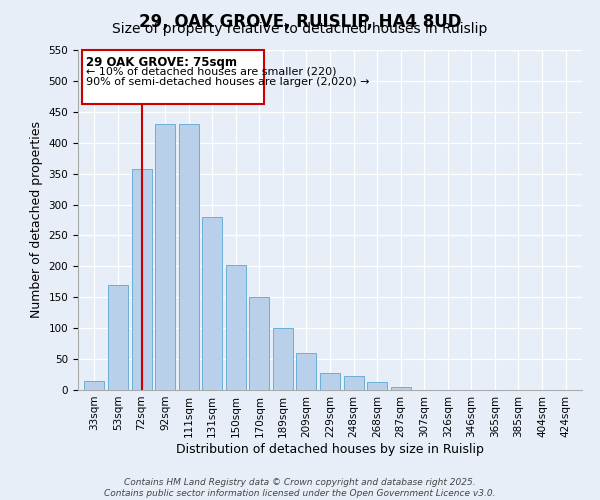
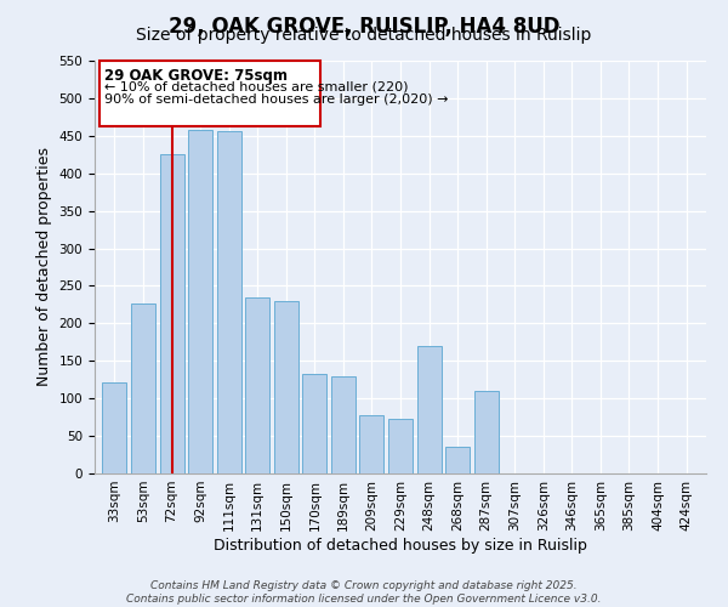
33sqm: 15 -> 122
53sqm: 170 -> 226
72sqm: 357 -> 426
92sqm: 430 -> 458
111sqm: 430 -> 456
131sqm: 280 -> 234
150sqm: 202 -> 230
170sqm: 150 -> 132
189sqm: 100 -> 130
209sqm: 60 -> 78
229sqm: 27 -> 72
248sqm: 22 -> 170
268sqm: 13 -> 36
287sqm: 5 -> 110
